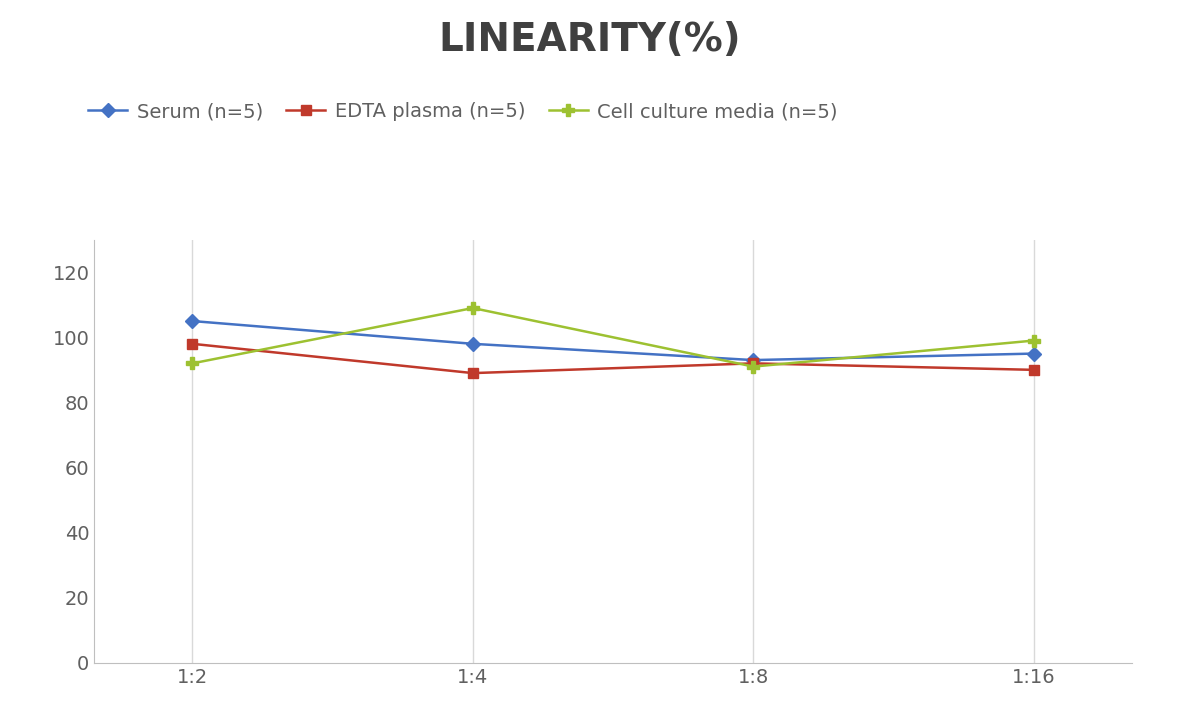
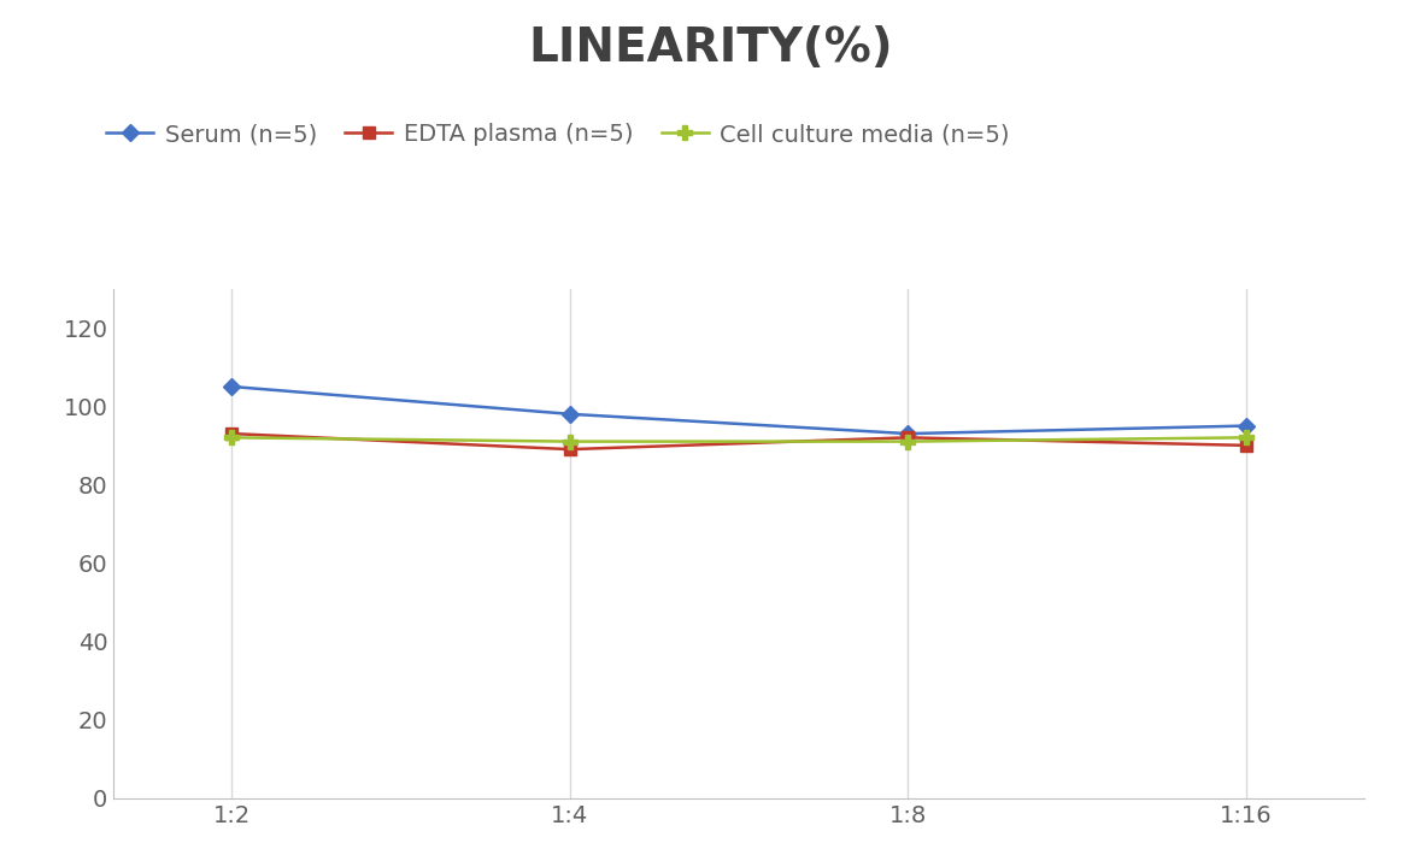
EDTA plasma (n=5)/1:2: 98 -> 93
Cell culture media (n=5)/1:4: 109 -> 91
Cell culture media (n=5)/1:16: 99 -> 92
